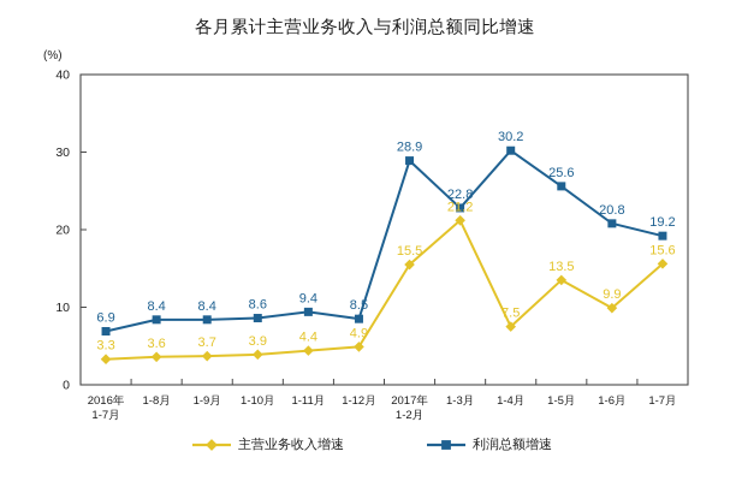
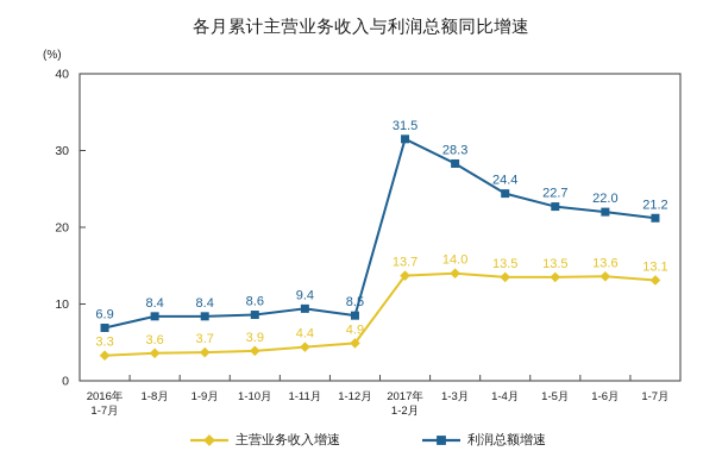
主营业务收入增速/2017年 1-2月: 15.5 -> 13.7
利润总额增速/2017年 1-2月: 28.9 -> 31.5
主营业务收入增速/1-3月: 21.2 -> 14.0
利润总额增速/1-3月: 22.8 -> 28.3
主营业务收入增速/1-4月: 7.5 -> 13.5
利润总额增速/1-4月: 30.2 -> 24.4
利润总额增速/1-5月: 25.6 -> 22.7
主营业务收入增速/1-6月: 9.9 -> 13.6
利润总额增速/1-6月: 20.8 -> 22.0
主营业务收入增速/1-7月: 15.6 -> 13.1
利润总额增速/1-7月: 19.2 -> 21.2
